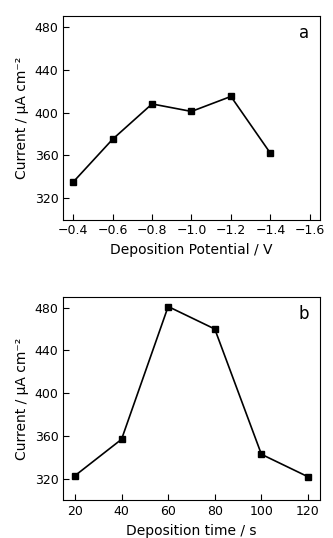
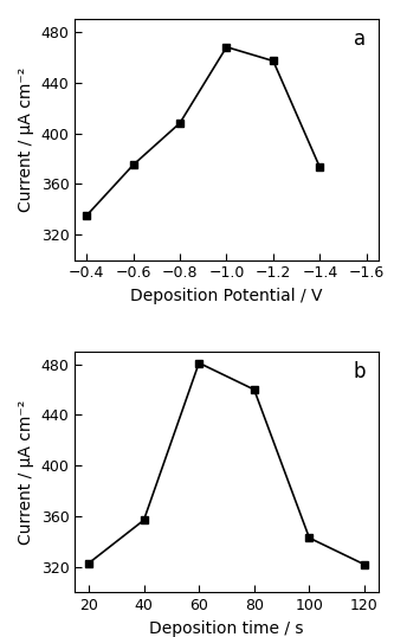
−1.0: 401 -> 468
−1.2: 415 -> 457
−1.4: 362 -> 373
